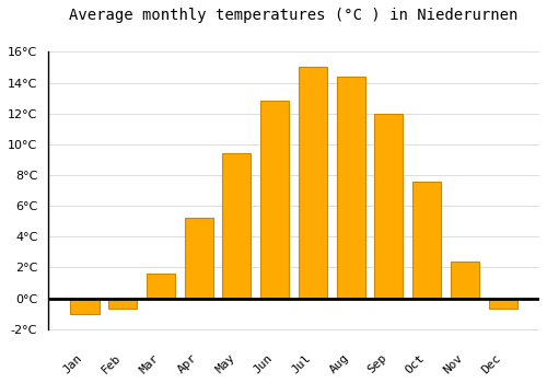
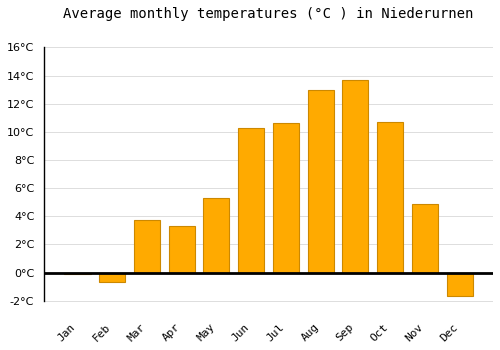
Jan: -1.0°C -> -0.1°C
Mar: 1.6°C -> 3.7°C
Apr: 5.2°C -> 3.3°C
May: 9.4°C -> 5.3°C
Jun: 12.8°C -> 10.3°C
Jul: 15.0°C -> 10.6°C
Aug: 14.4°C -> 13.0°C
Sep: 12.0°C -> 13.7°C
Oct: 7.6°C -> 10.7°C
Nov: 2.4°C -> 4.9°C
Dec: -0.7°C -> -1.7°C
